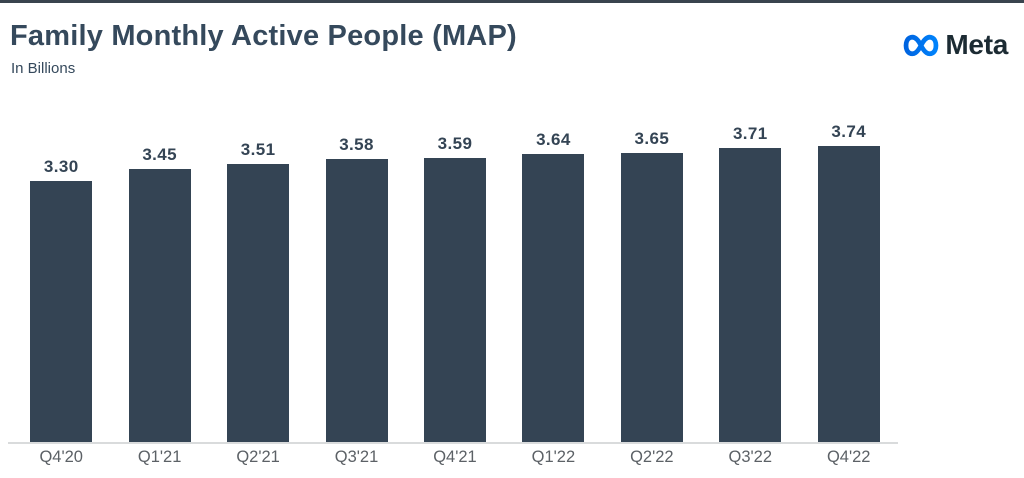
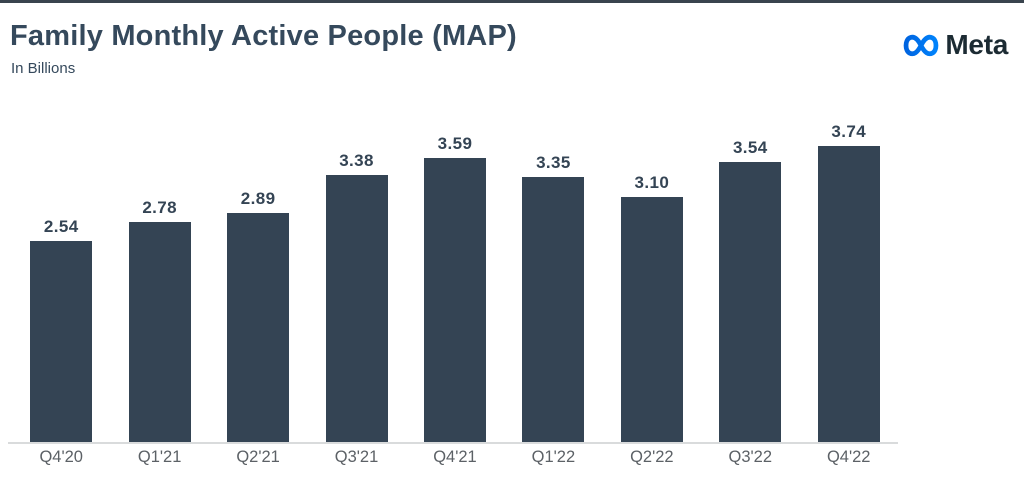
Q4'20: 3.30 -> 2.54
Q1'21: 3.45 -> 2.78
Q2'21: 3.51 -> 2.89
Q3'21: 3.58 -> 3.38
Q1'22: 3.64 -> 3.35
Q2'22: 3.65 -> 3.10
Q3'22: 3.71 -> 3.54
